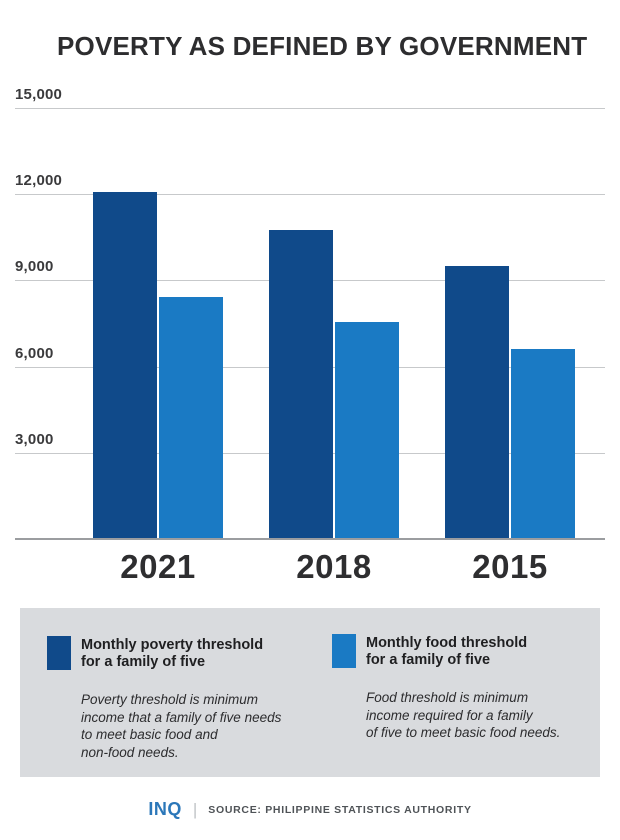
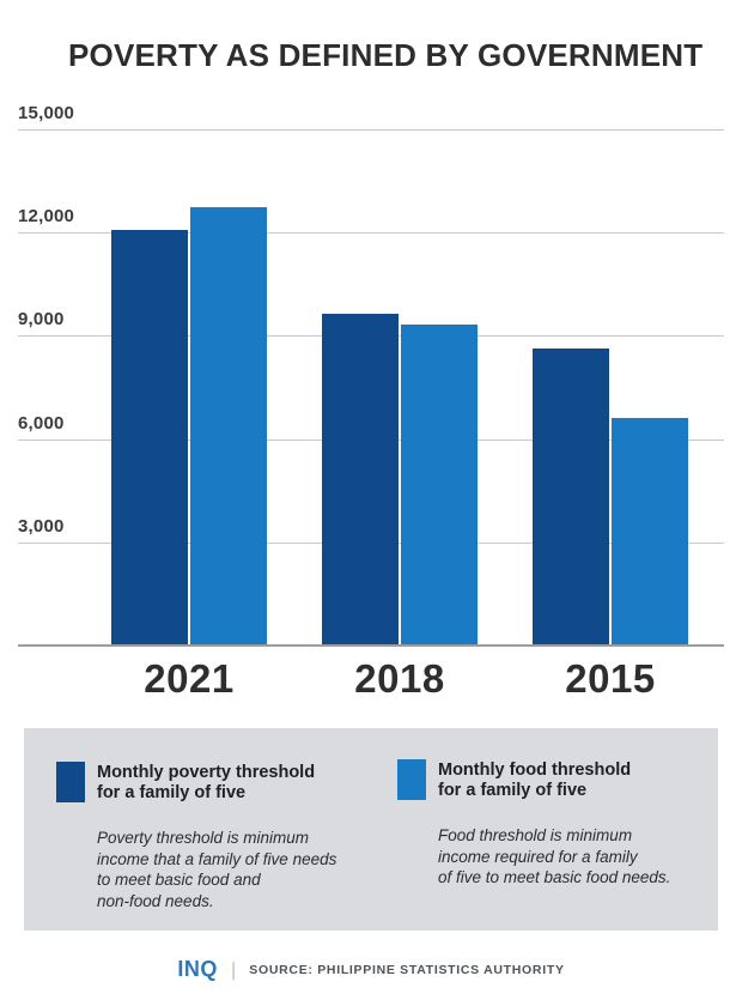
Monthly food threshold for a family of five/2021: 8400 -> 12700
Monthly poverty threshold for a family of five/2018: 10700 -> 9600
Monthly food threshold for a family of five/2018: 7500 -> 9300
Monthly poverty threshold for a family of five/2015: 9500 -> 8600
